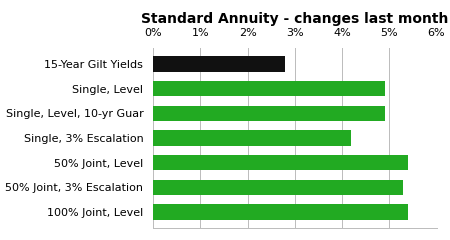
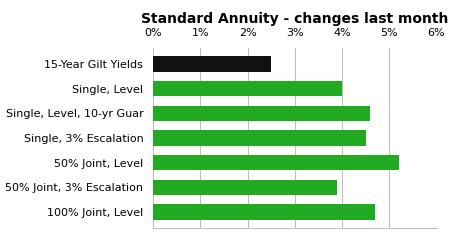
15-Year Gilt Yields: 2.8% -> 2.5%
Single, Level: 4.9% -> 4.0%
Single, Level, 10-yr Guar: 4.9% -> 4.6%
Single, 3% Escalation: 4.2% -> 4.5%
50% Joint, Level: 5.4% -> 5.2%
50% Joint, 3% Escalation: 5.3% -> 3.9%
100% Joint, Level: 5.4% -> 4.7%
